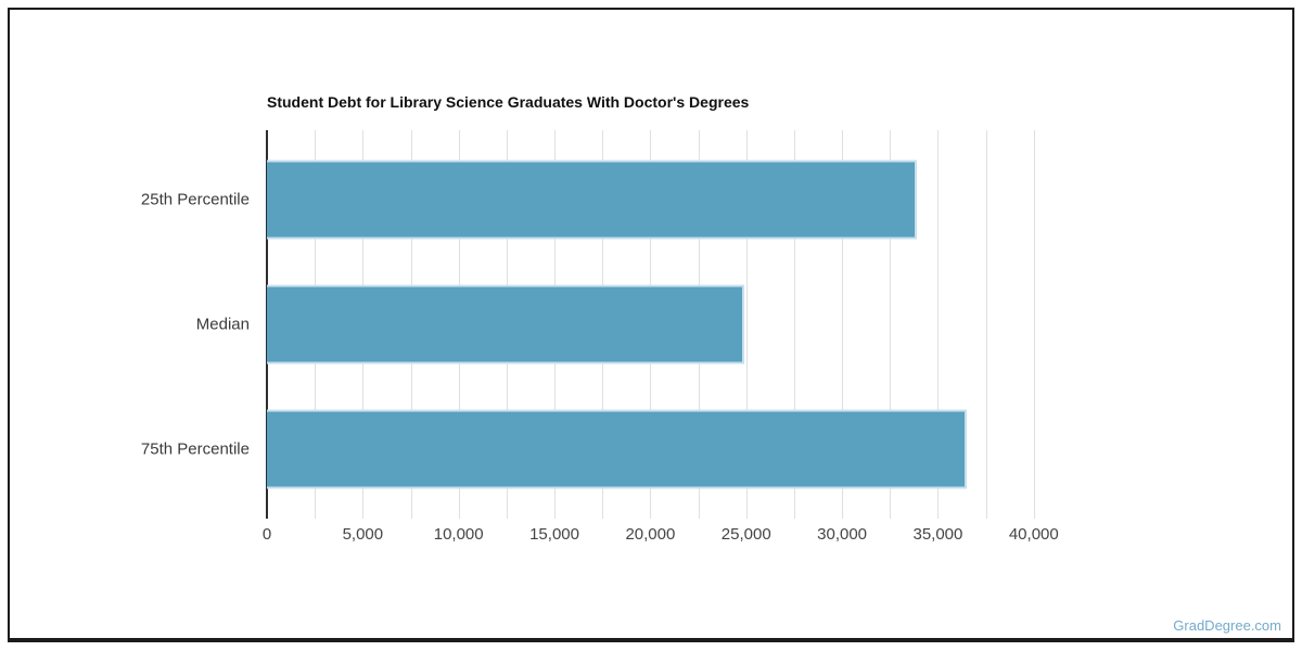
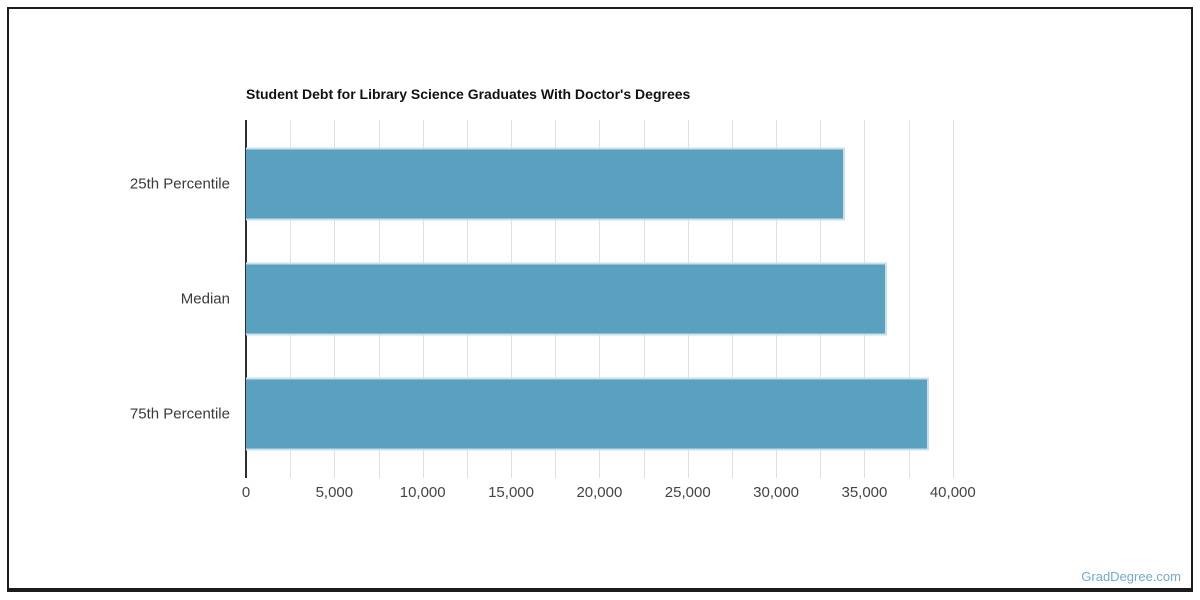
Median: 24900 -> 36300
75th Percentile: 36500 -> 38700
